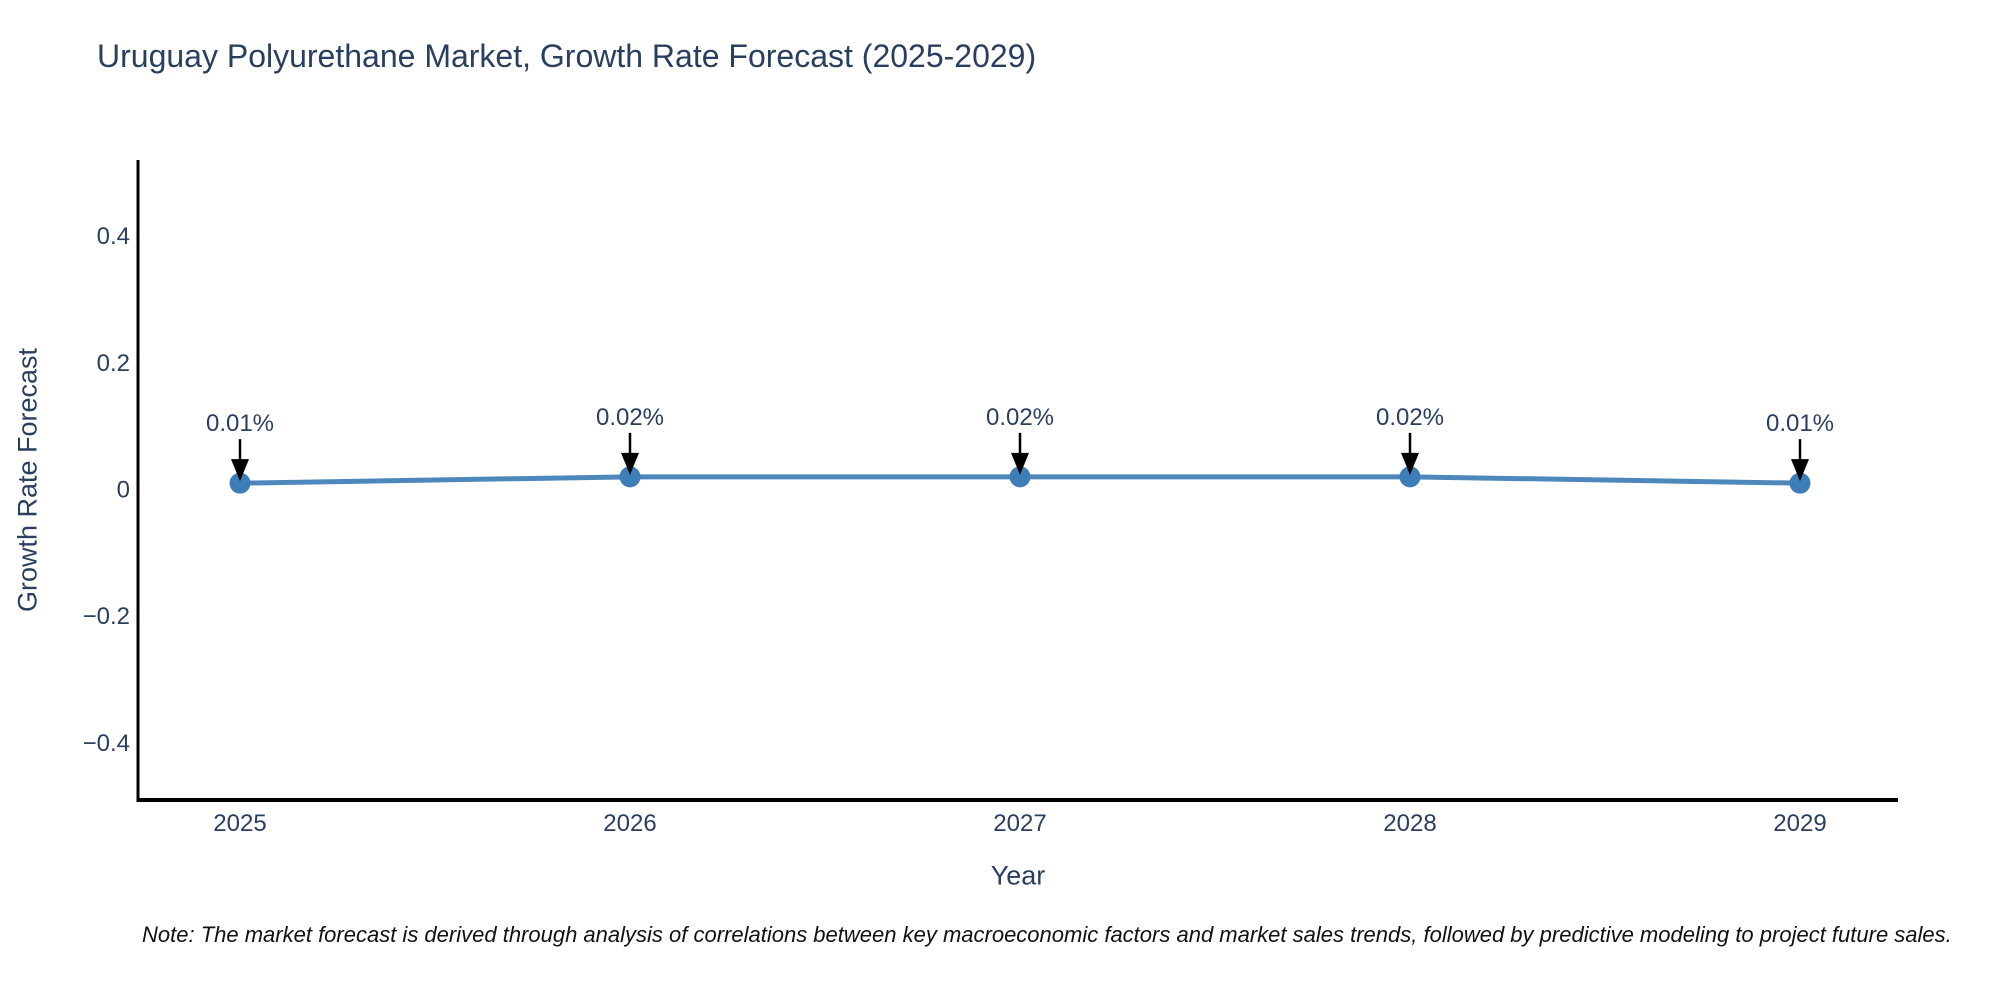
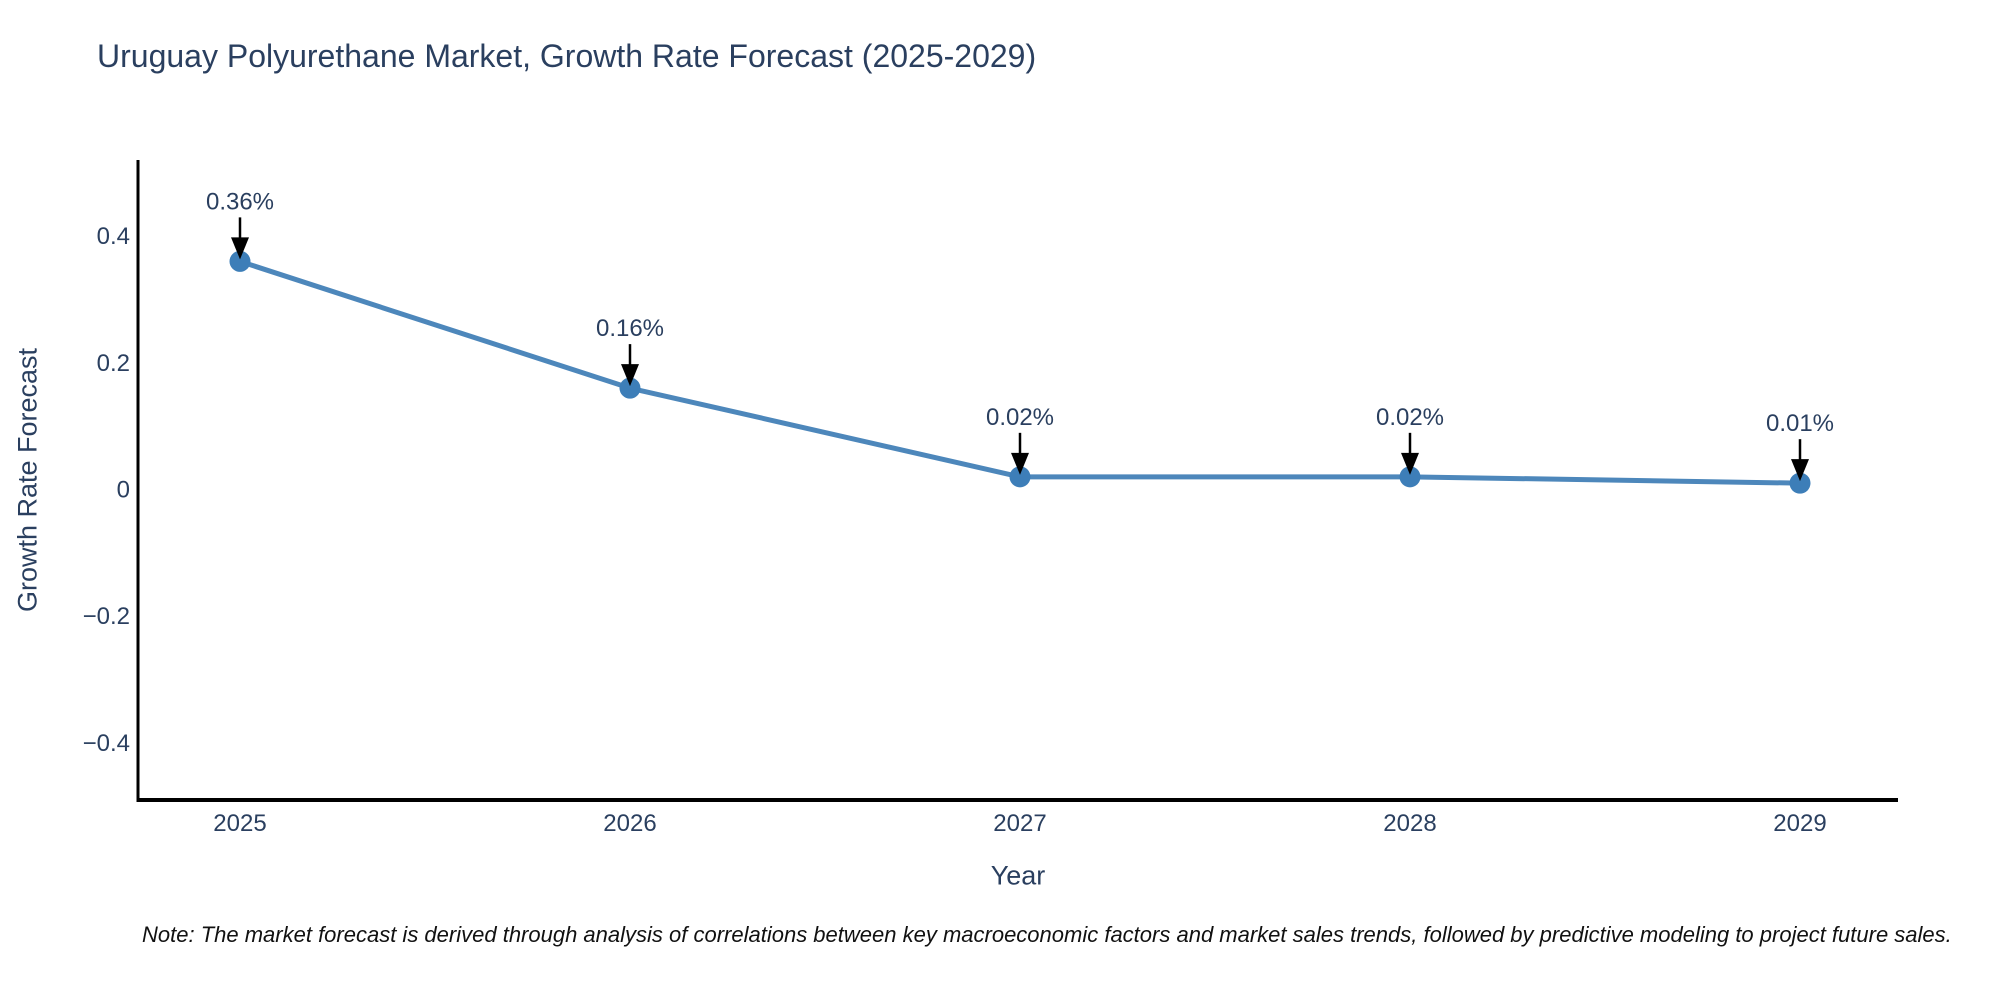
2025: 0.01% -> 0.36%
2026: 0.02% -> 0.16%
